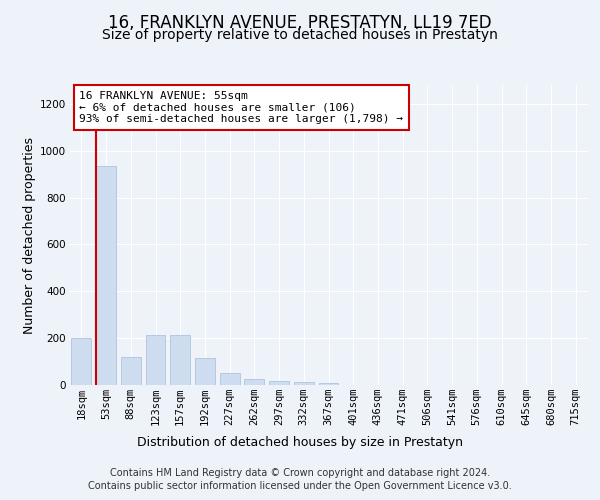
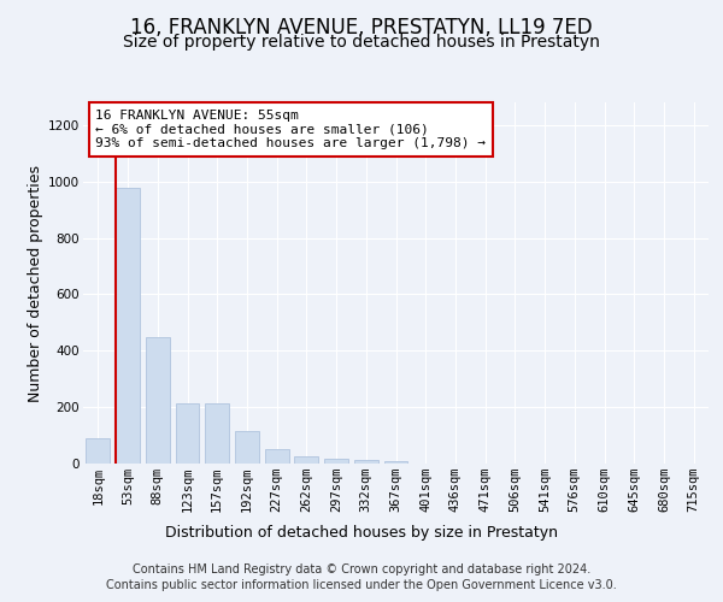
18sqm: 200 -> 90
53sqm: 935 -> 975
88sqm: 120 -> 450
